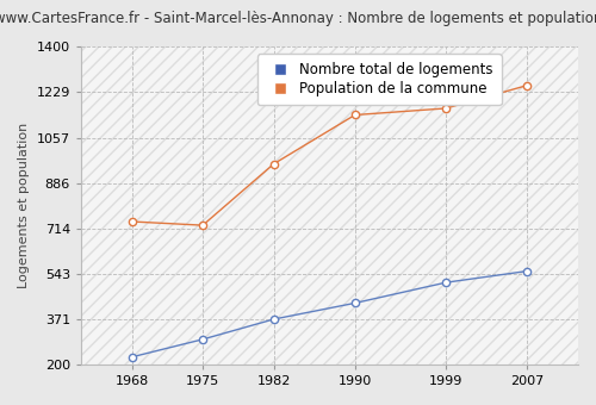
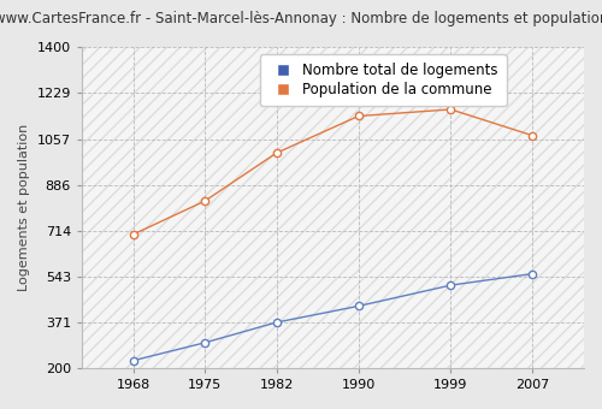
Population de la commune/1968: 740 -> 700
Population de la commune/1975: 726 -> 825
Population de la commune/1982: 958 -> 1005
Population de la commune/2007: 1255 -> 1070
